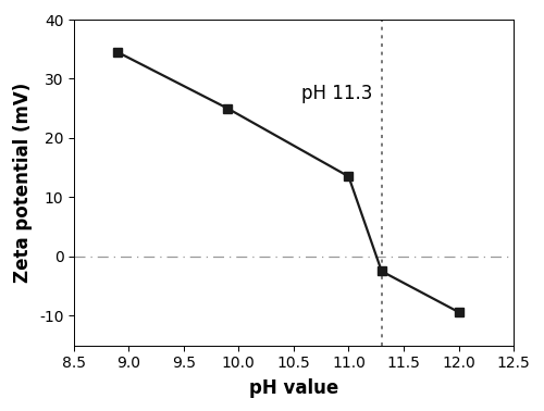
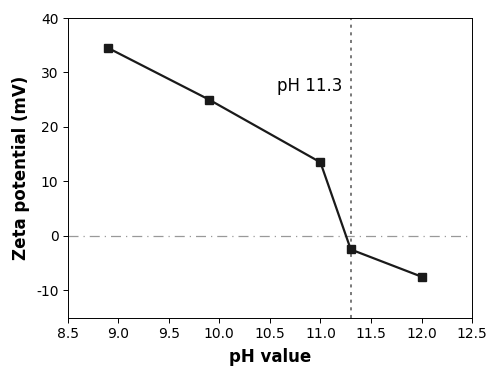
12.0: -9.4 -> -7.5
